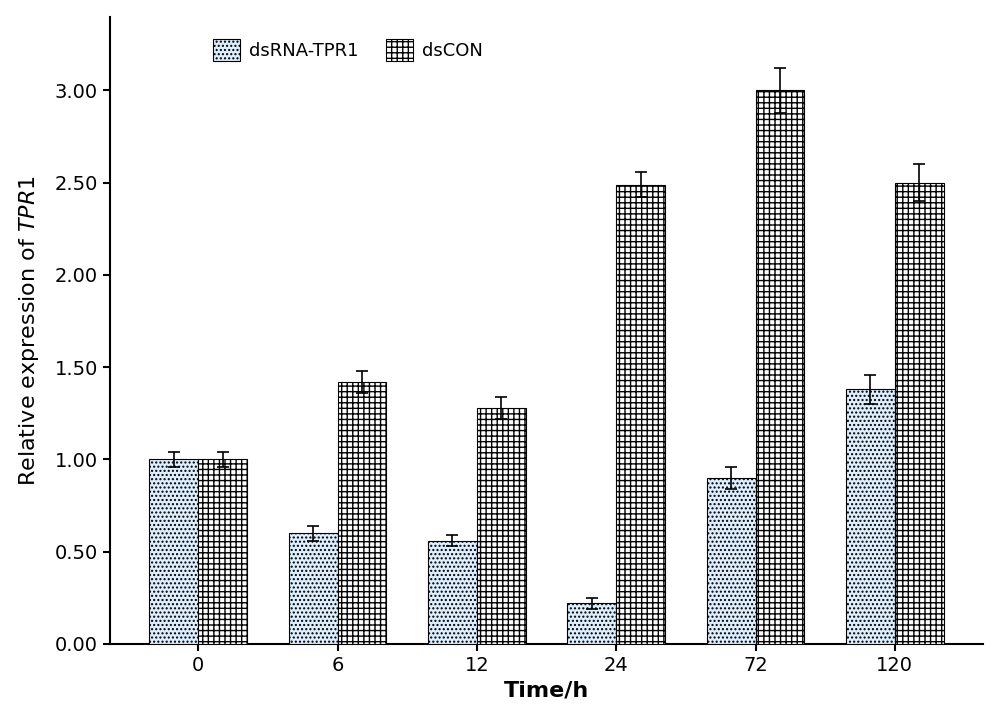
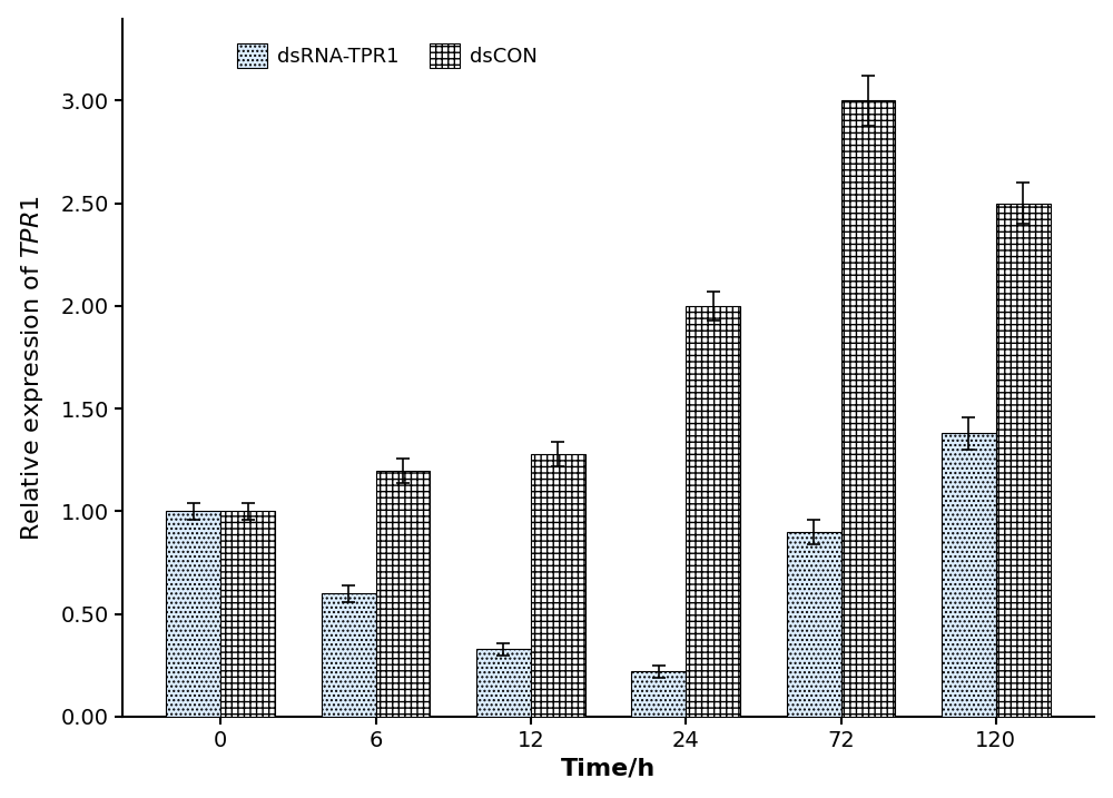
dsCON/6: 1.42 -> 1.20
dsRNA-TPR1/12: 0.56 -> 0.33
dsCON/24: 2.49 -> 2.00
